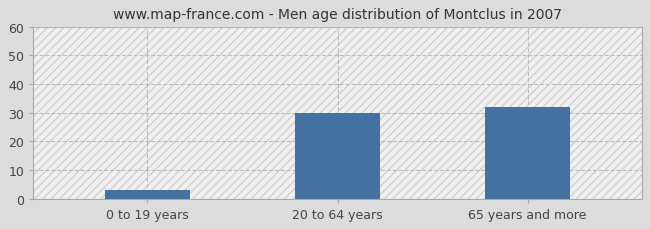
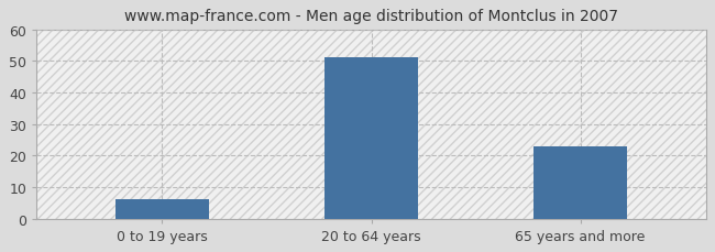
0 to 19 years: 3 -> 6
20 to 64 years: 30 -> 51
65 years and more: 32 -> 23
